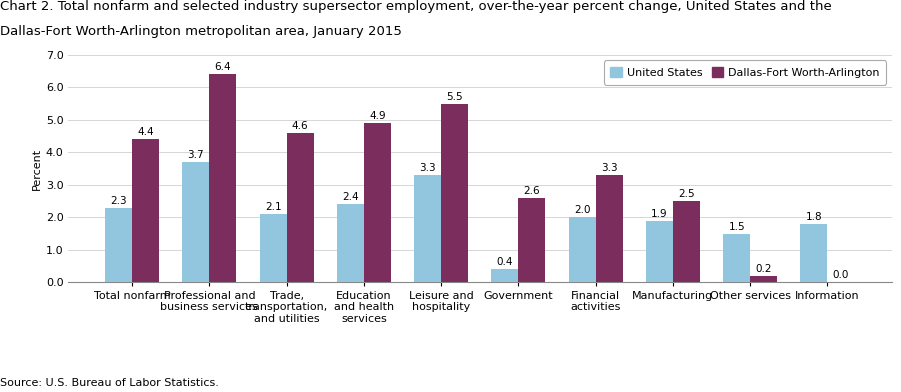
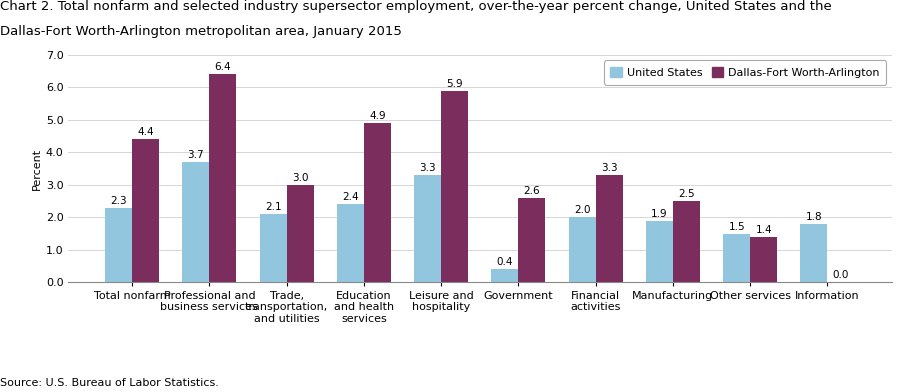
Dallas-Fort Worth-Arlington/Trade, transportation, and utilities: 4.6 -> 3.0
Dallas-Fort Worth-Arlington/Leisure and hospitality: 5.5 -> 5.9
Dallas-Fort Worth-Arlington/Other services: 0.2 -> 1.4
